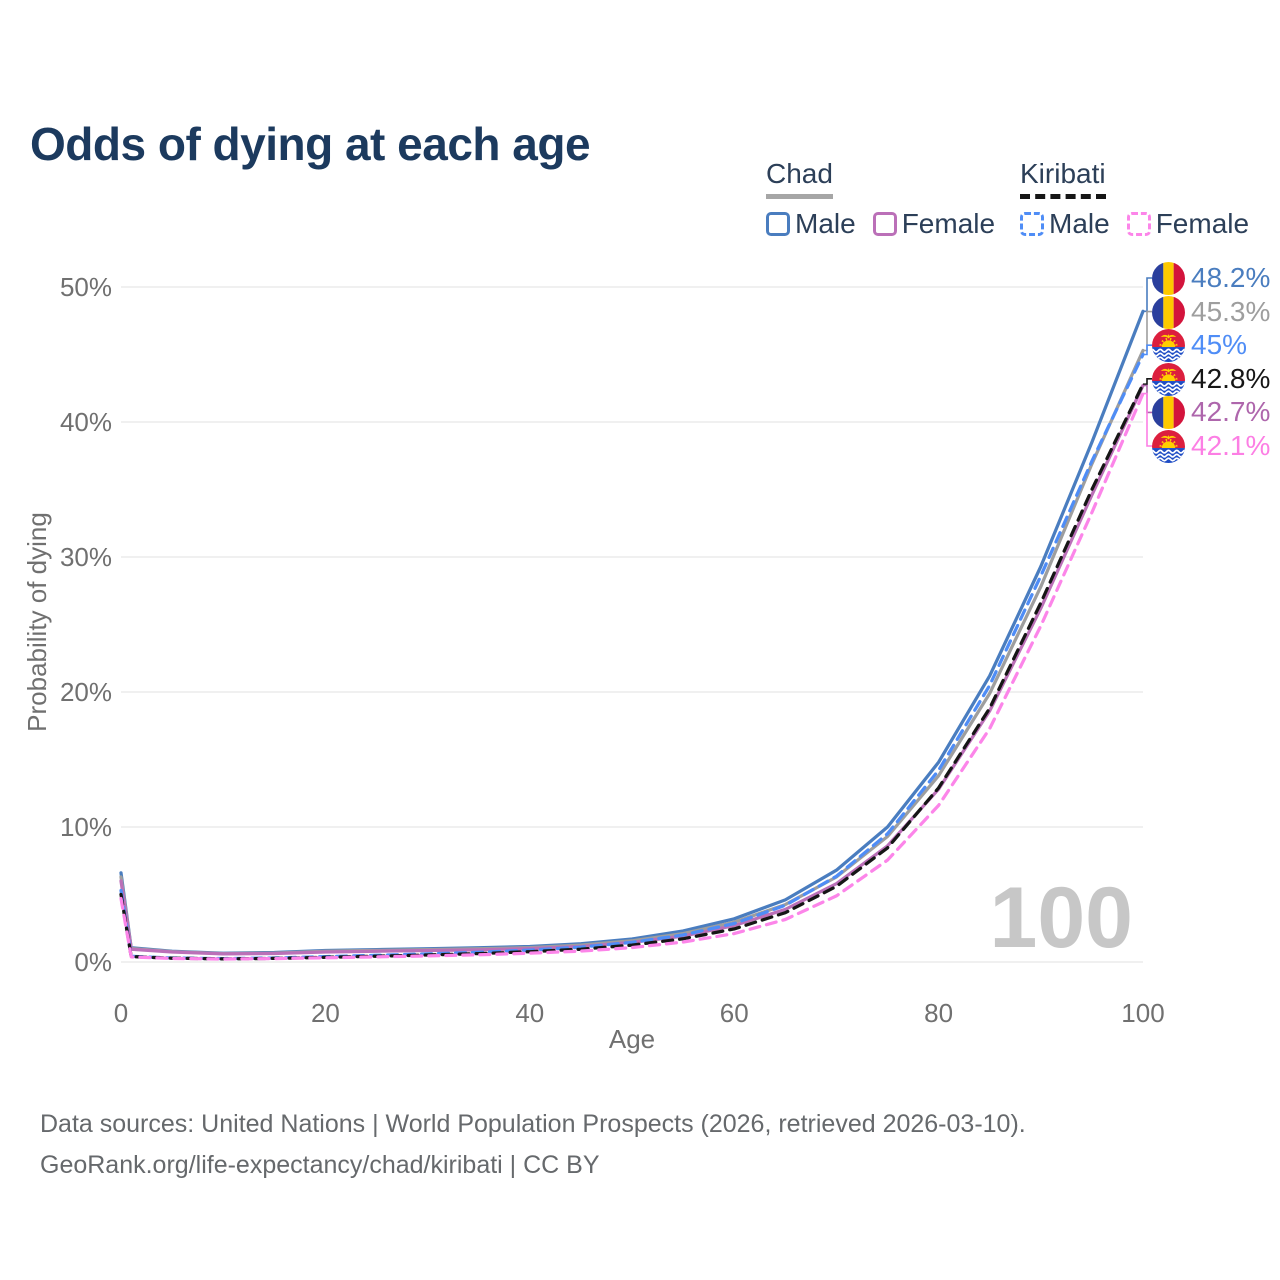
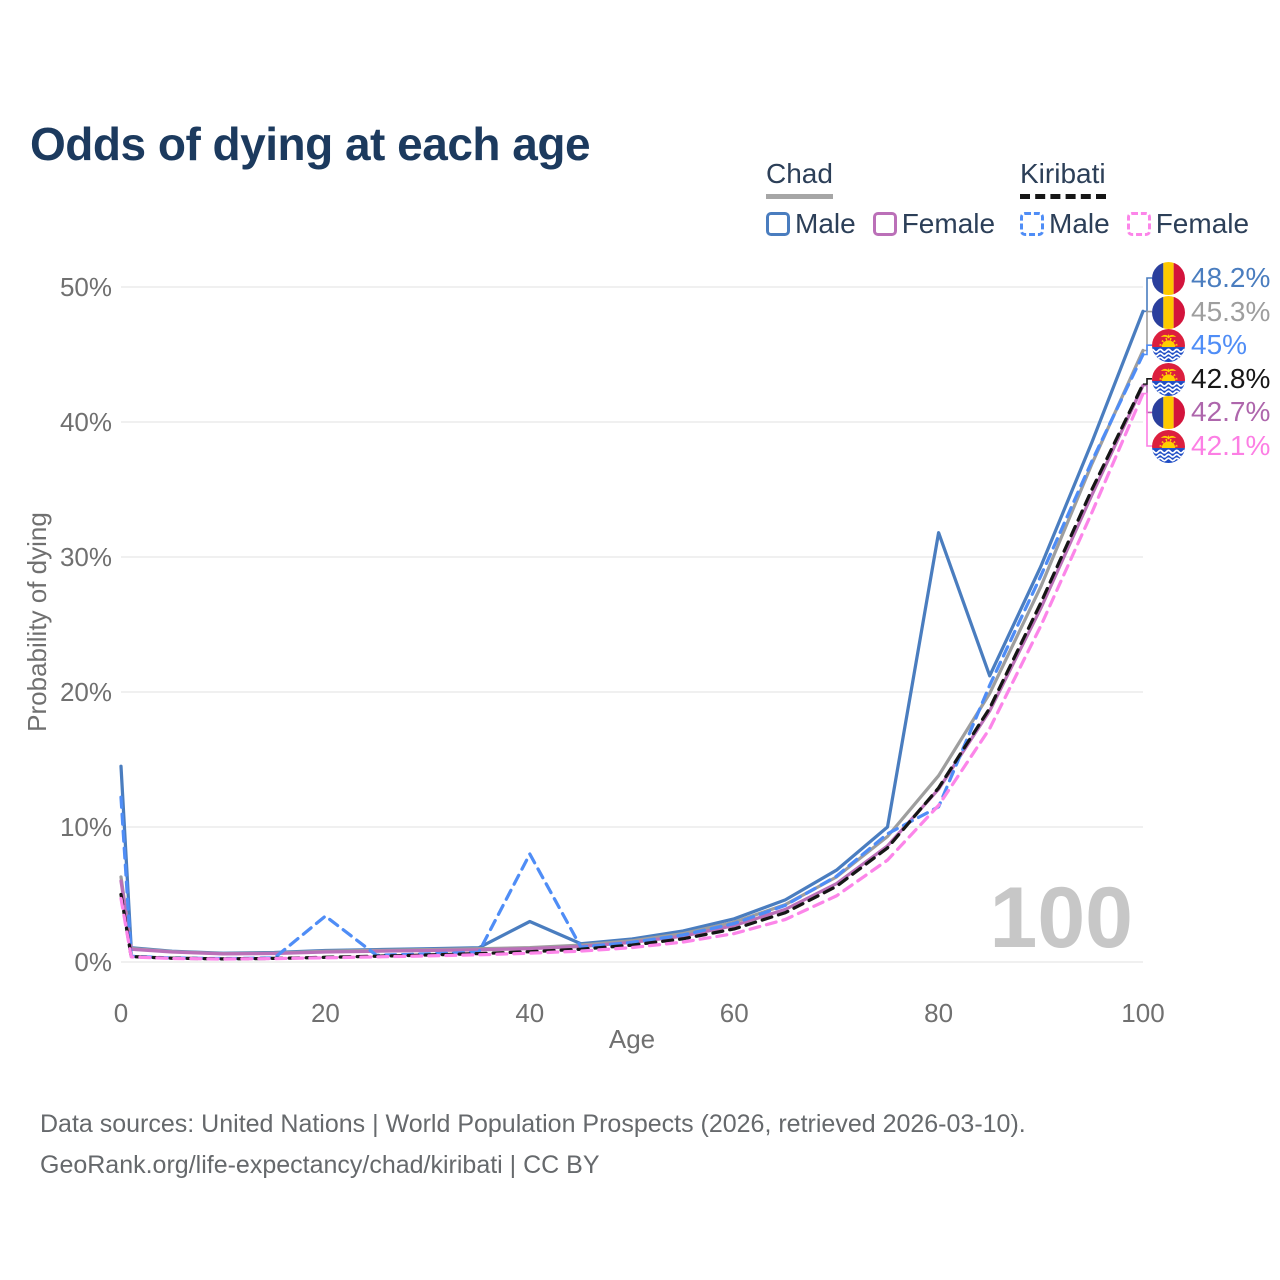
Chad Male/0: 6.6% -> 14.5%
Kiribati Male/0: 5.3% -> 12.2%
Kiribati Male/20: 0.4% -> 3.4%
Chad Male/40: 1.1% -> 3.0%
Kiribati Male/40: 0.9% -> 8.0%
Chad Male/80: 14.8% -> 31.8%
Kiribati Male/80: 14.2% -> 11.5%
